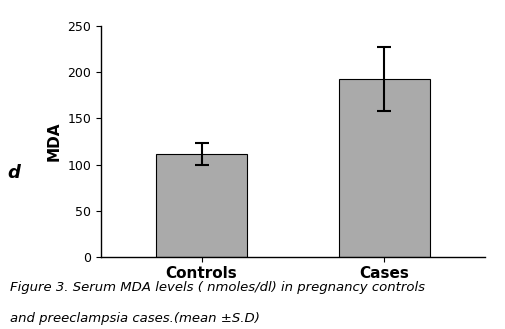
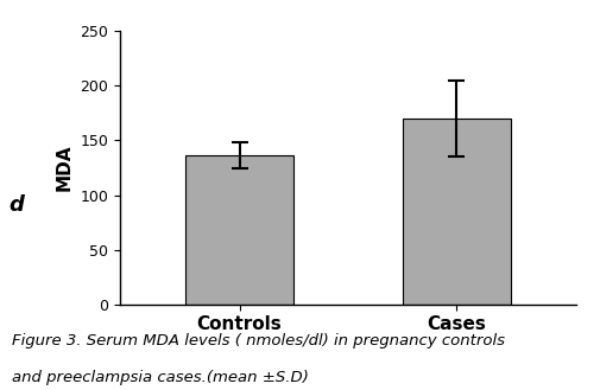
Controls: 111 -> 136
Cases: 193 -> 170
